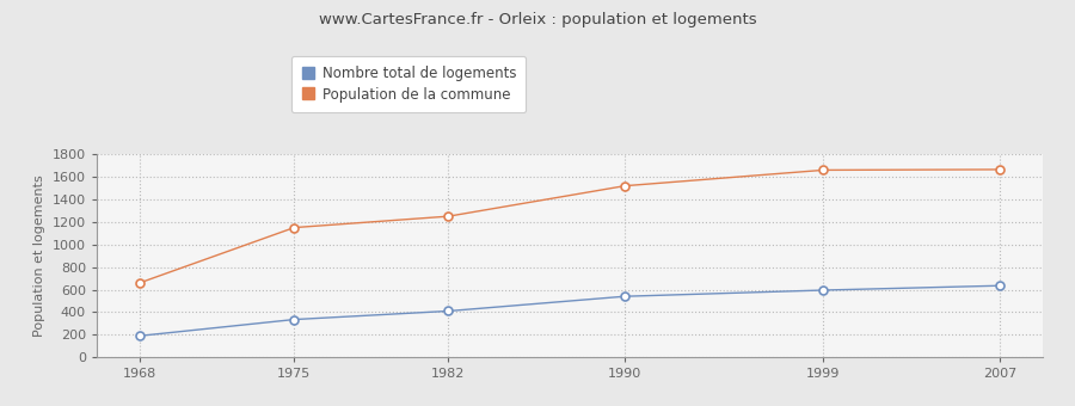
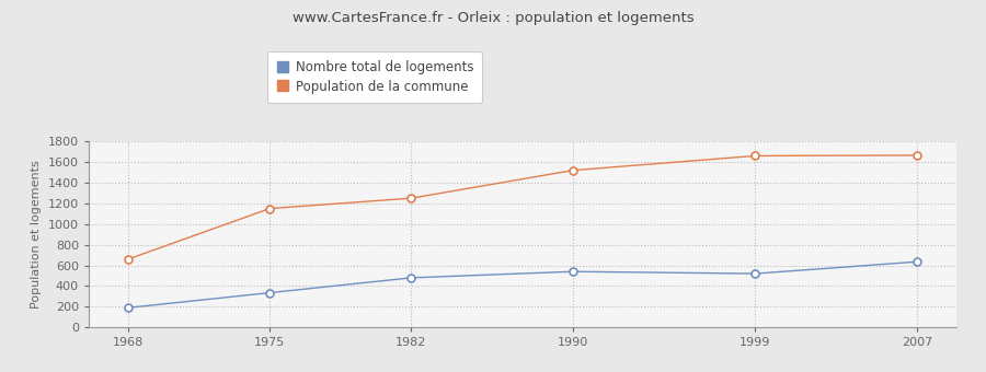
Nombre total de logements/1982: 410 -> 480
Nombre total de logements/1999: 600 -> 520
